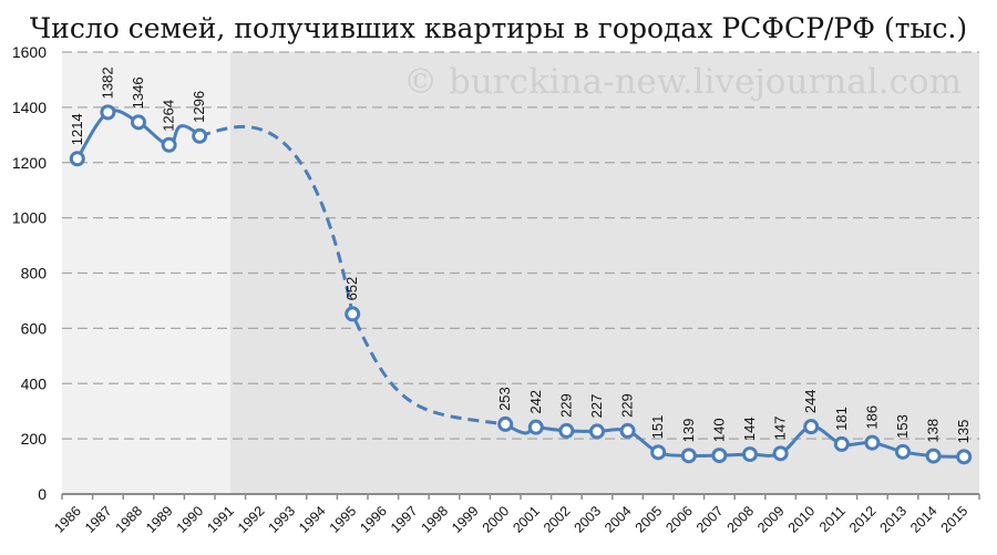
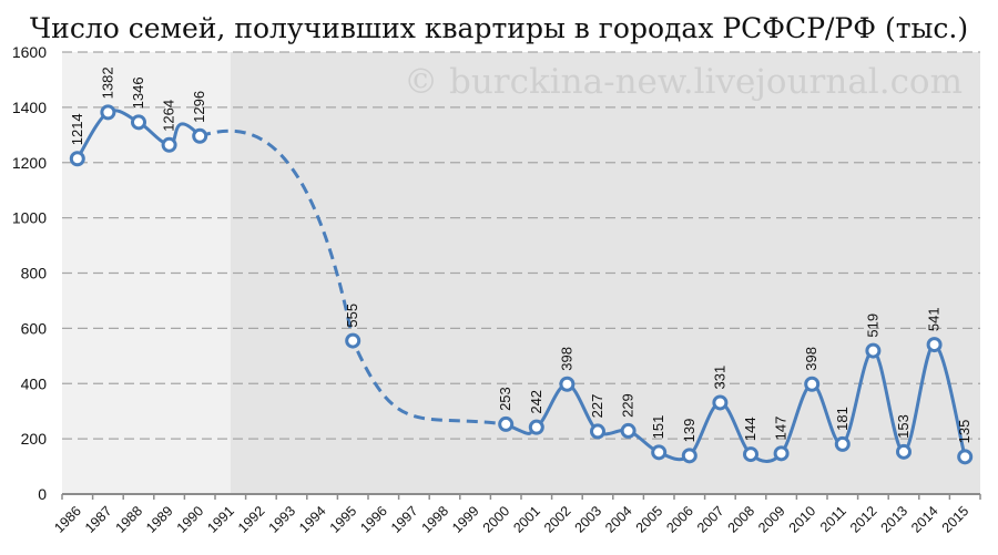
1995: 652 -> 555
2002: 229 -> 398
2007: 140 -> 331
2010: 244 -> 398
2012: 186 -> 519
2014: 138 -> 541
